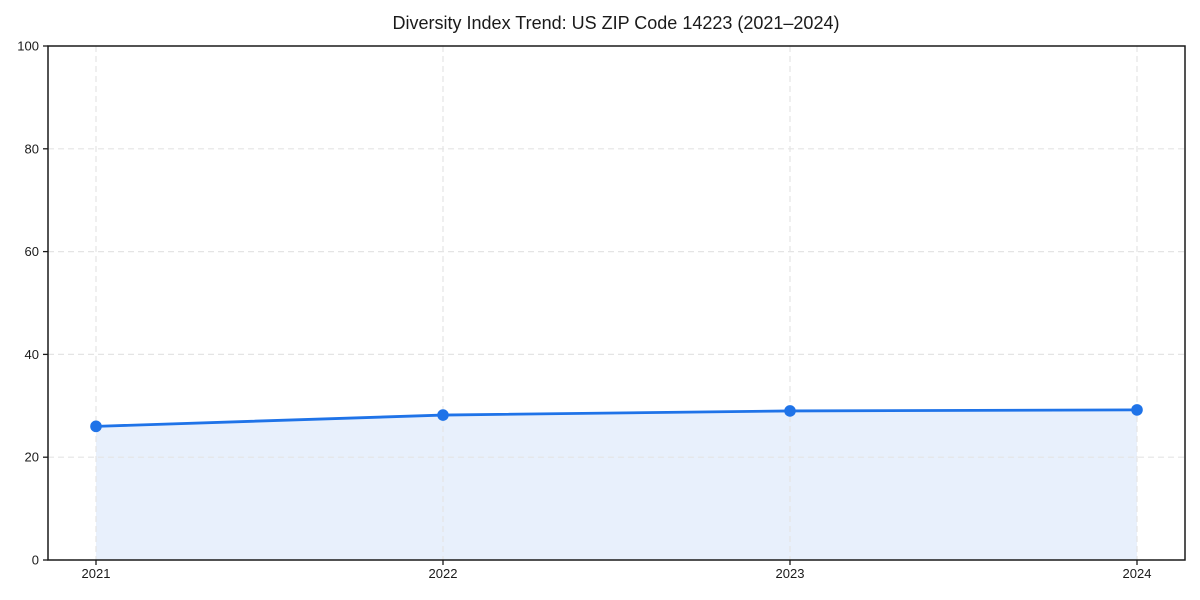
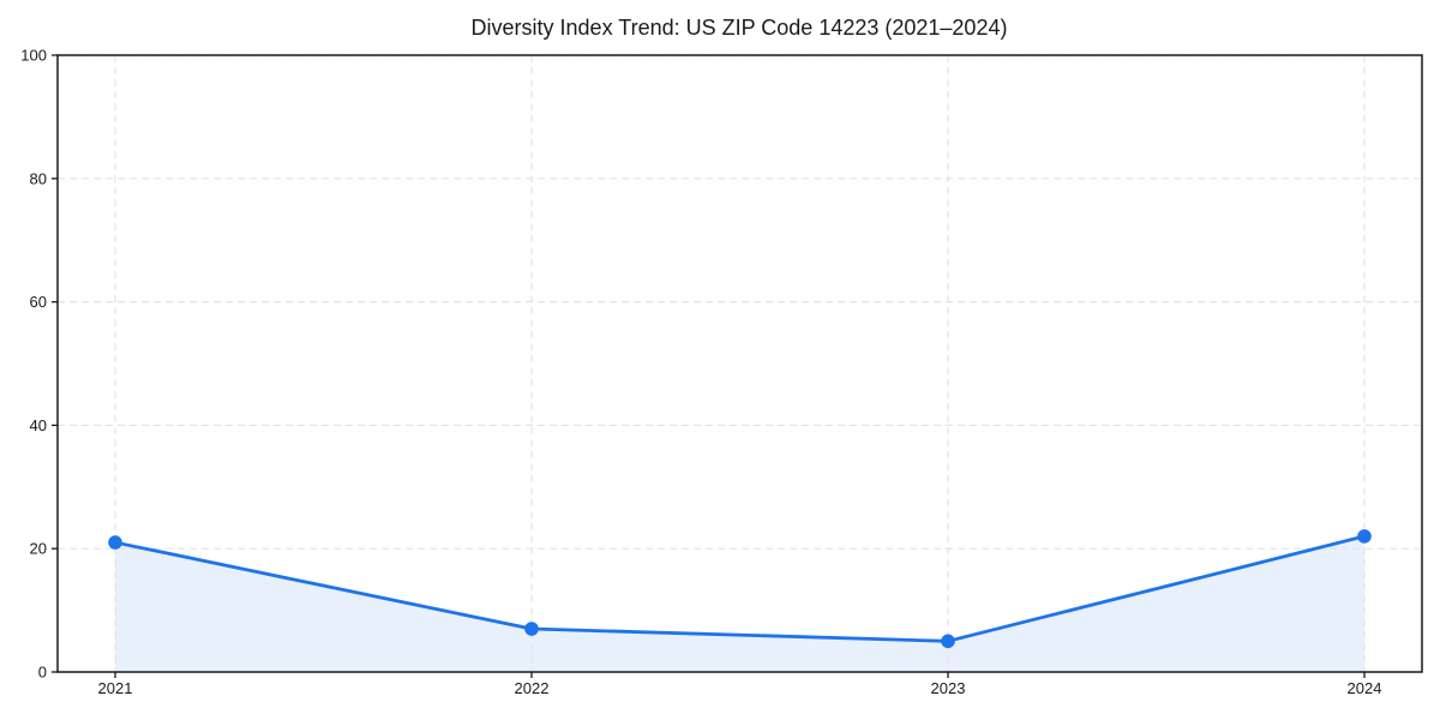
2021: 26 -> 21
2022: 28 -> 7
2023: 29 -> 5
2024: 29 -> 22
